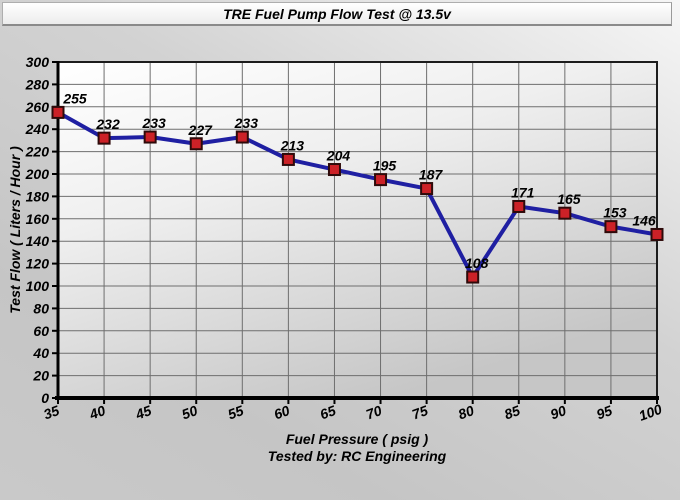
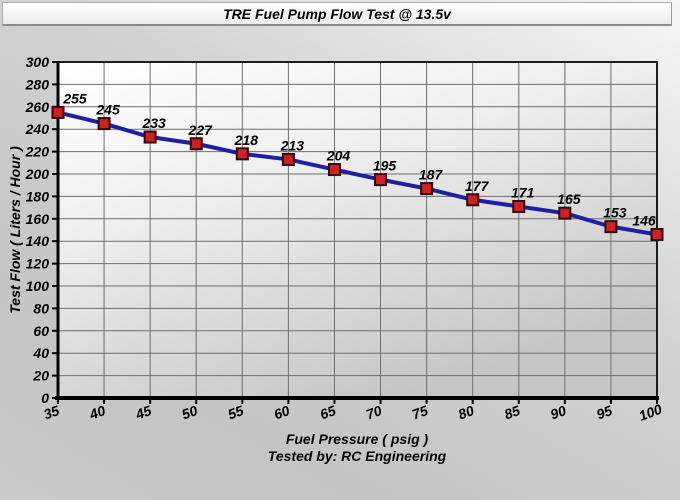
40: 232 -> 245
55: 233 -> 218
80: 108 -> 177
